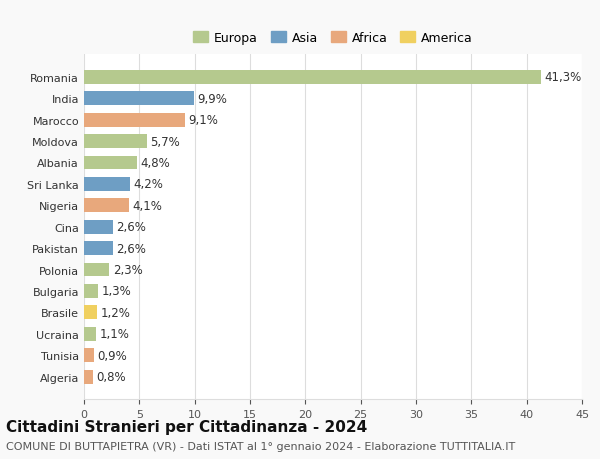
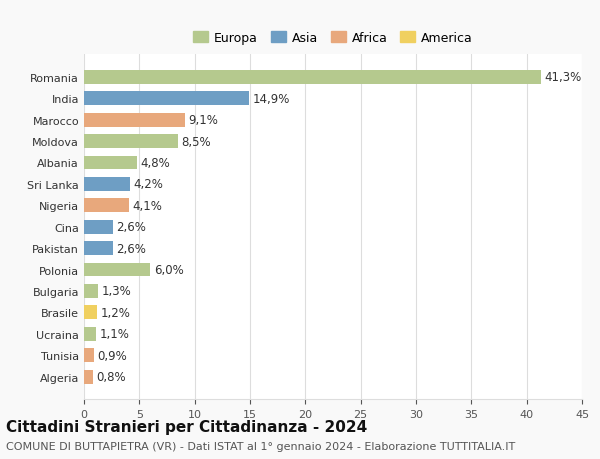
India: 9,9% -> 14,9%
Moldova: 5,7% -> 8,5%
Polonia: 2,3% -> 6,0%
